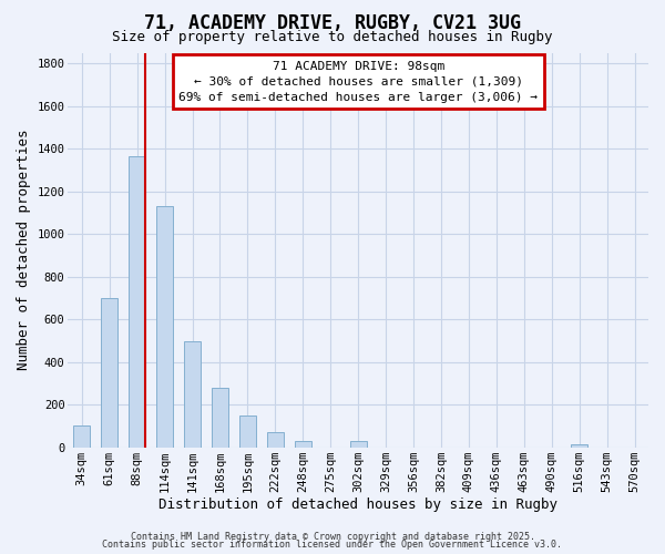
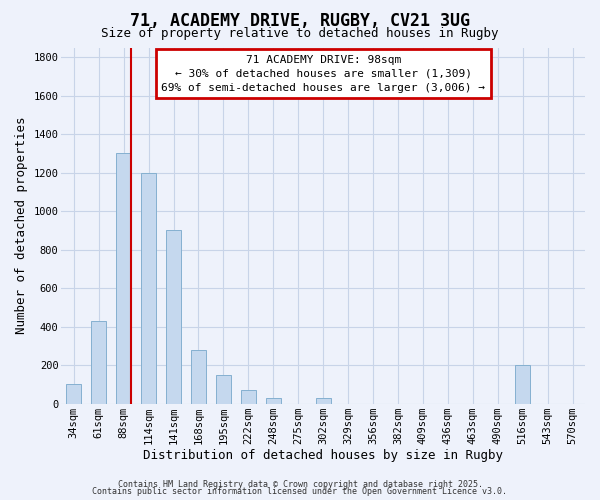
61sqm: 700 -> 430
88sqm: 1360 -> 1300
114sqm: 1130 -> 1200
141sqm: 500 -> 900
516sqm: 20 -> 200
